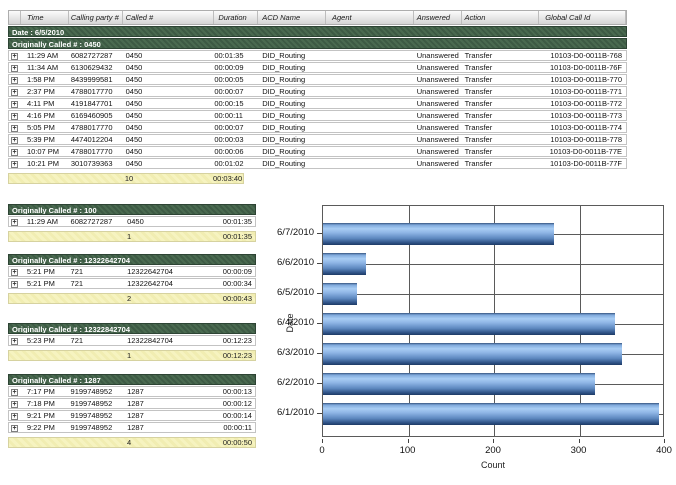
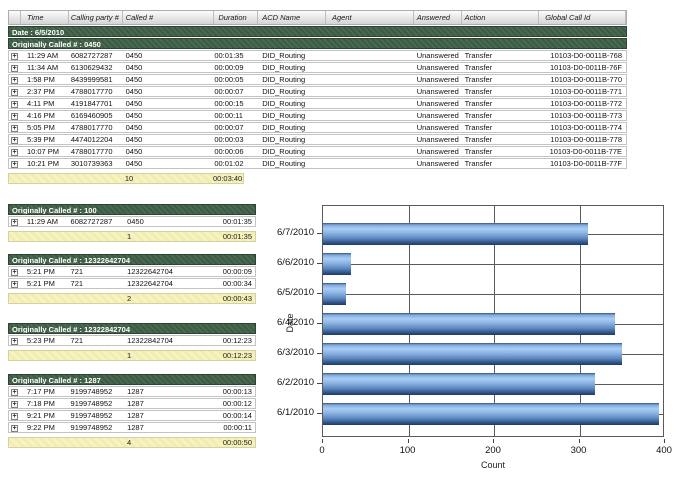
6/7/2010: 270 -> 310
6/6/2010: 50 -> 30
6/5/2010: 40 -> 30
